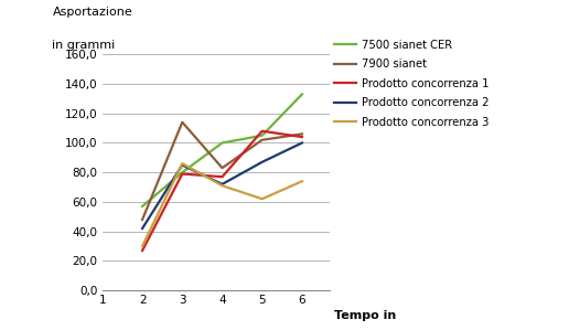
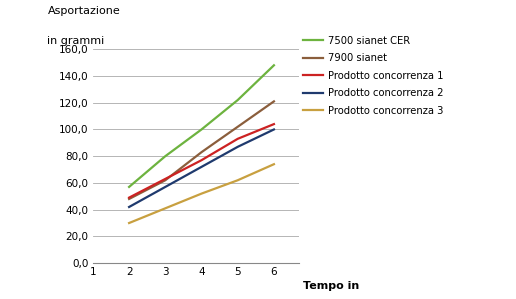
Prodotto concorrenza 1/2: 27 -> 49
7900 sianet/3: 114 -> 62
Prodotto concorrenza 1/3: 79 -> 63
Prodotto concorrenza 2/3: 85 -> 57
Prodotto concorrenza 3/3: 86 -> 41
Prodotto concorrenza 3/4: 71 -> 52
7500 sianet CER/5: 105 -> 122
Prodotto concorrenza 1/5: 108 -> 93
7500 sianet CER/6: 133 -> 148
7900 sianet/6: 106 -> 121
